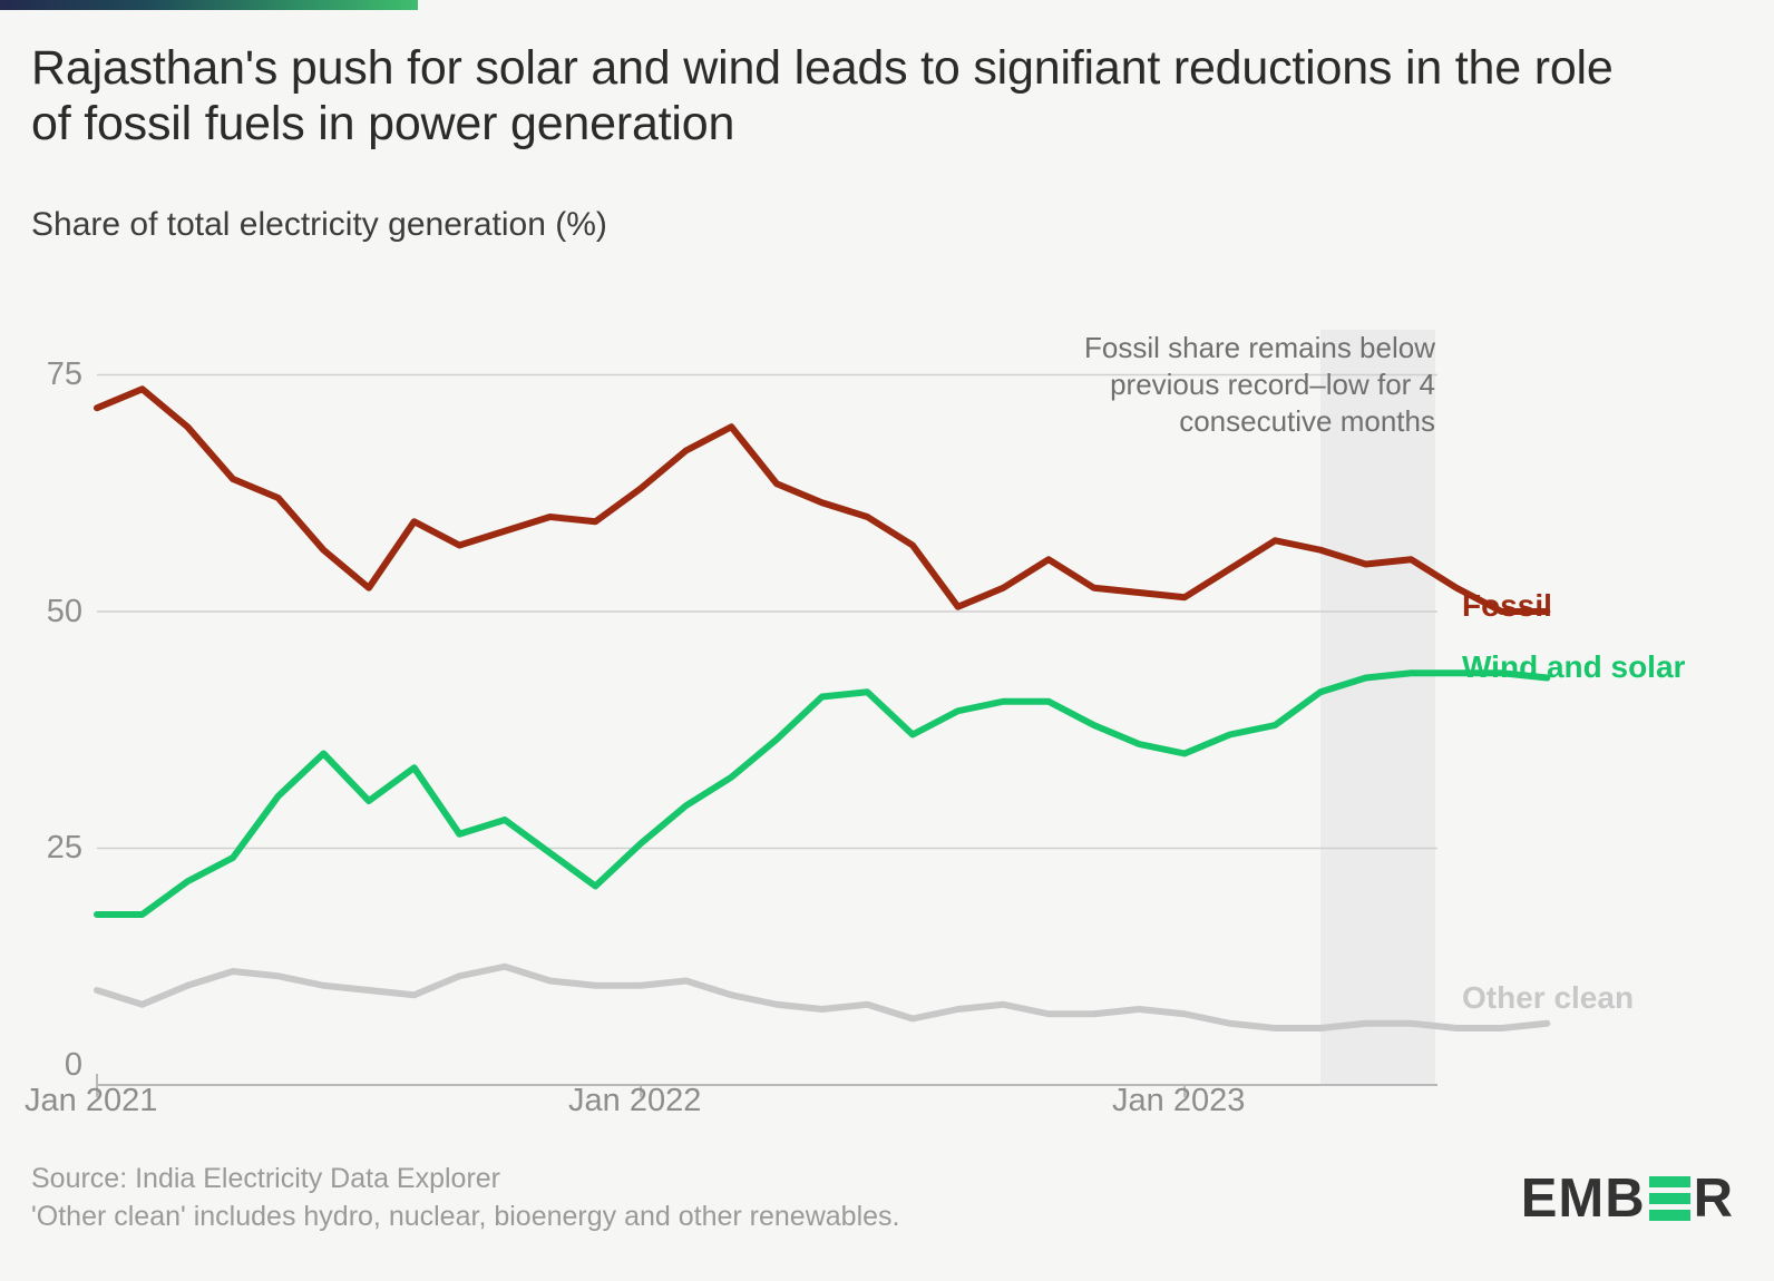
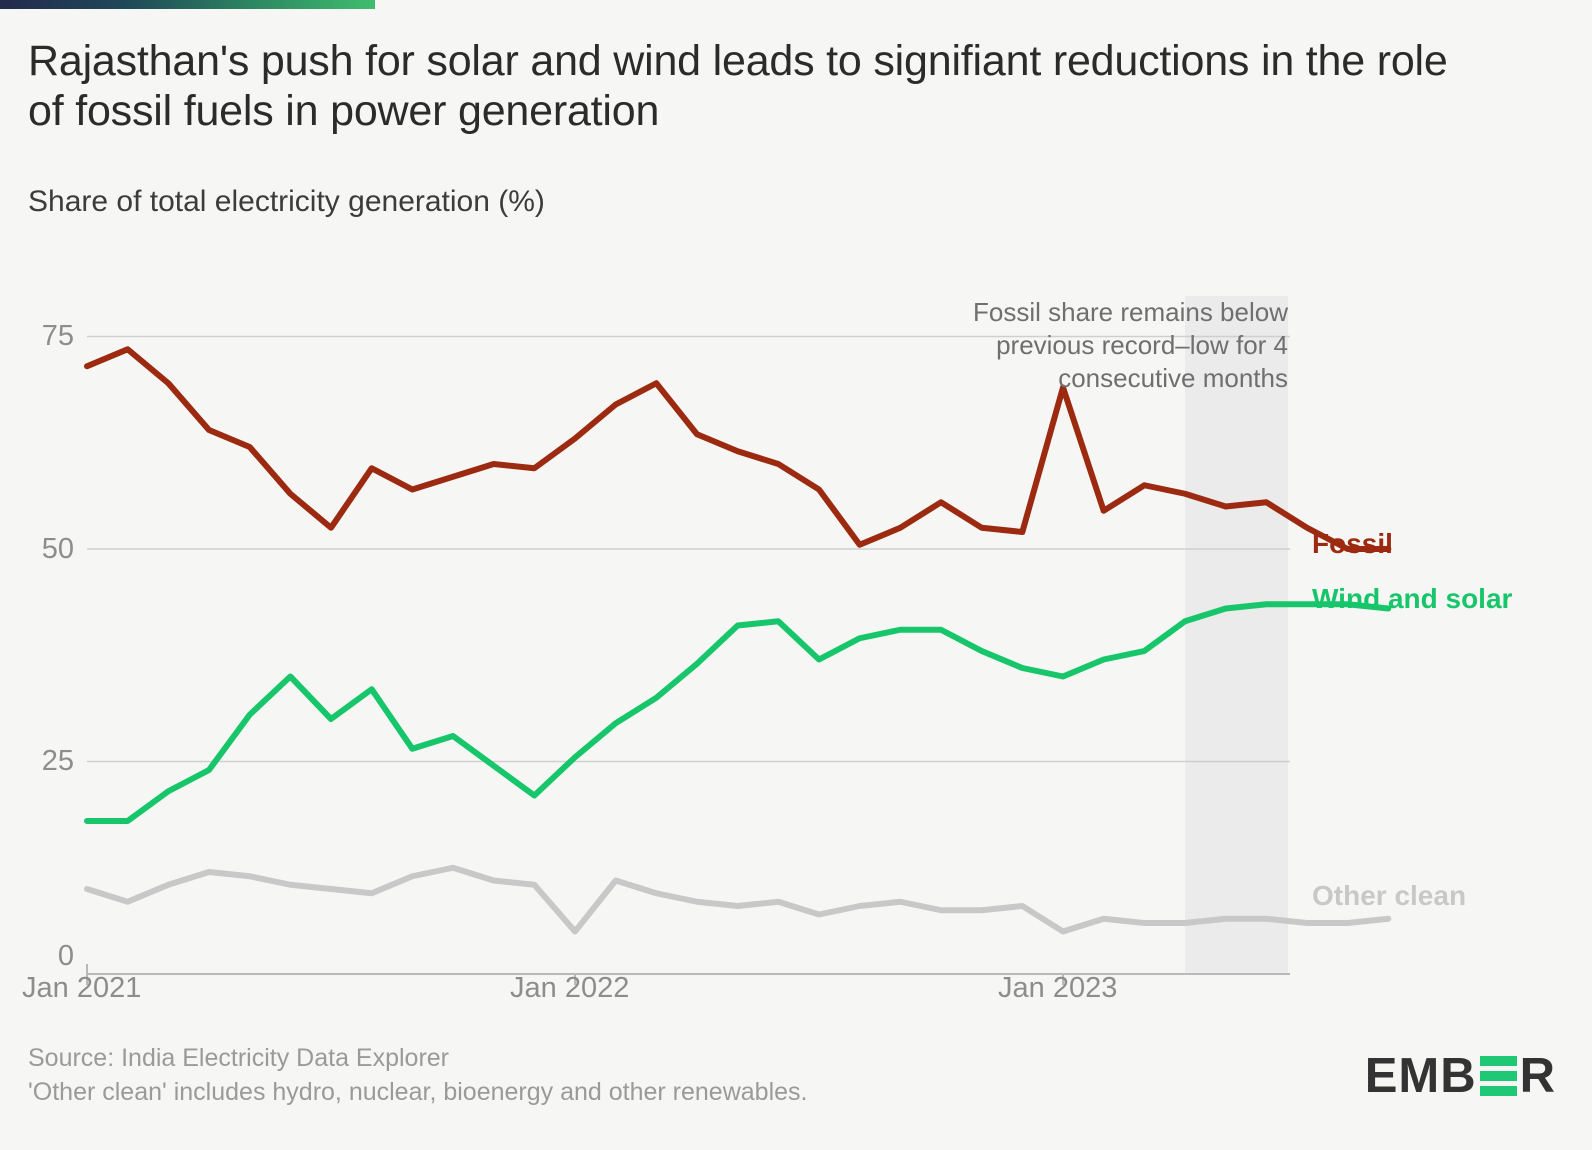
Other clean/Jan 2022: 10 -> 5
Fossil/Jan 2023: 52 -> 69
Other clean/Jan 2023: 8 -> 5
